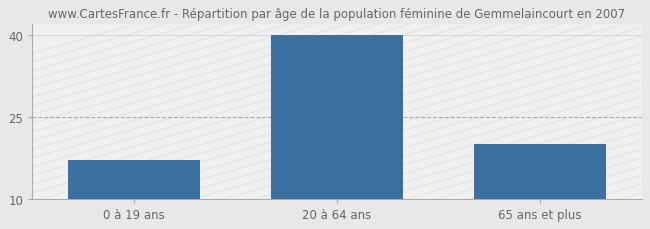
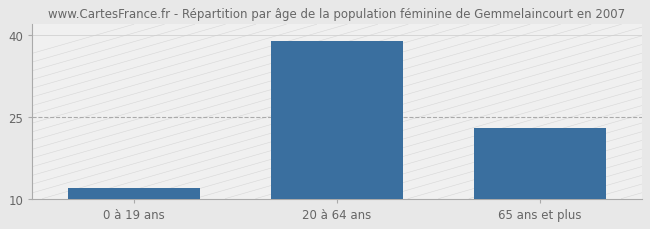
0 à 19 ans: 17 -> 12
20 à 64 ans: 40 -> 39
65 ans et plus: 20 -> 23
